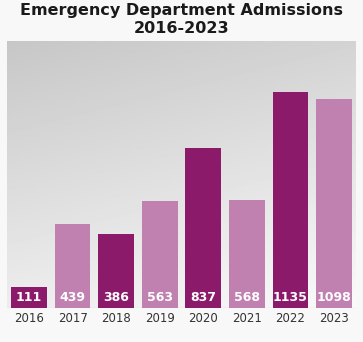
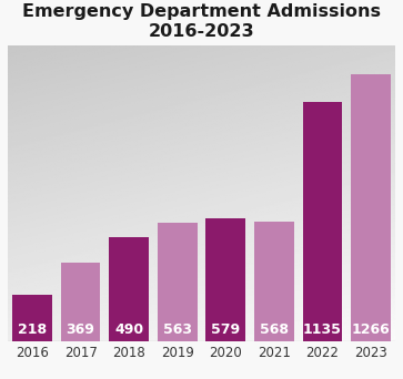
2016: 111 -> 218
2017: 439 -> 369
2018: 386 -> 490
2020: 837 -> 579
2023: 1098 -> 1266
